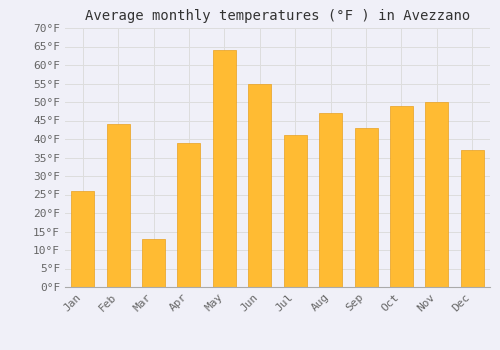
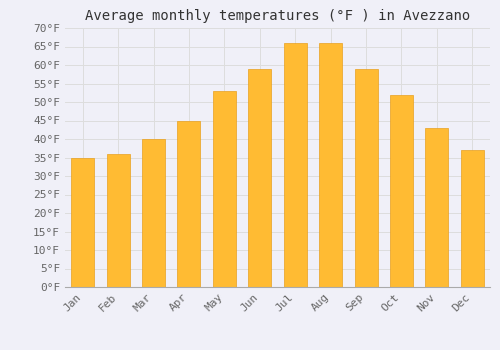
Jan: 26°F -> 35°F
Feb: 44°F -> 36°F
Mar: 13°F -> 40°F
Apr: 39°F -> 45°F
May: 64°F -> 53°F
Jun: 55°F -> 59°F
Jul: 41°F -> 66°F
Aug: 47°F -> 66°F
Sep: 43°F -> 59°F
Oct: 49°F -> 52°F
Nov: 50°F -> 43°F
